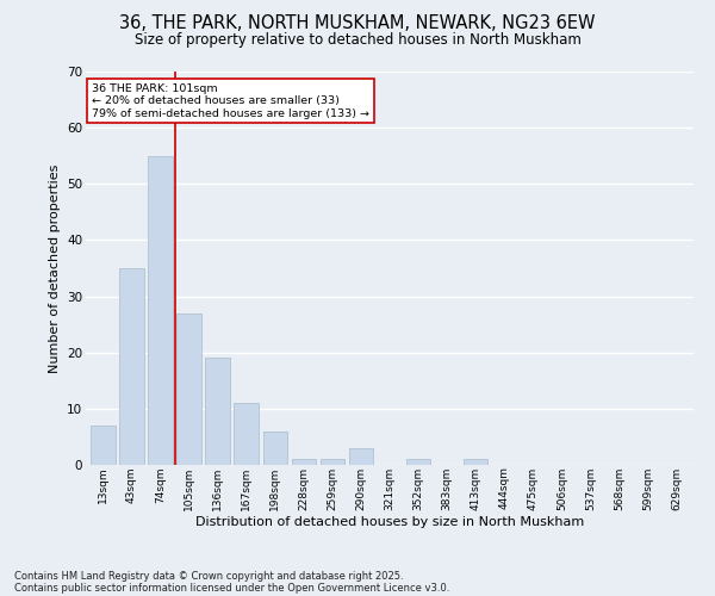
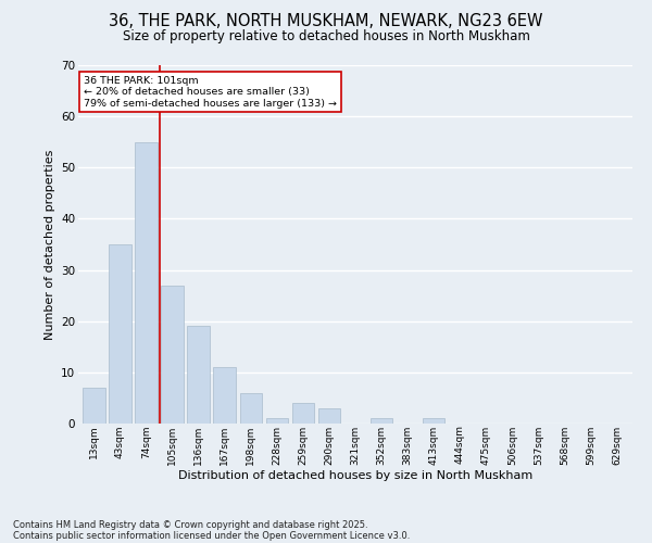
259sqm: 1 -> 4
